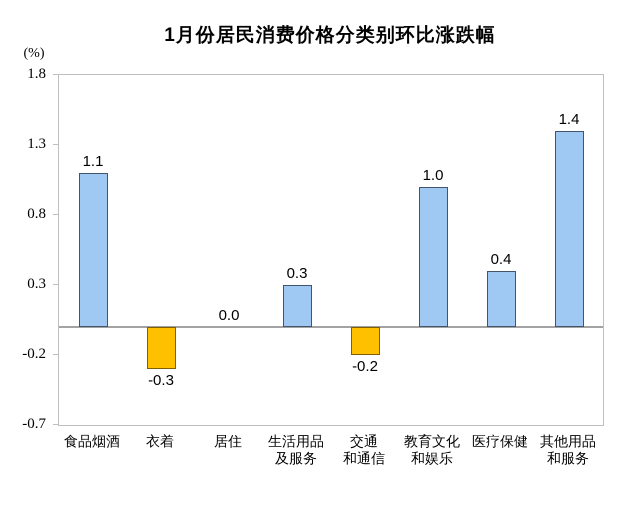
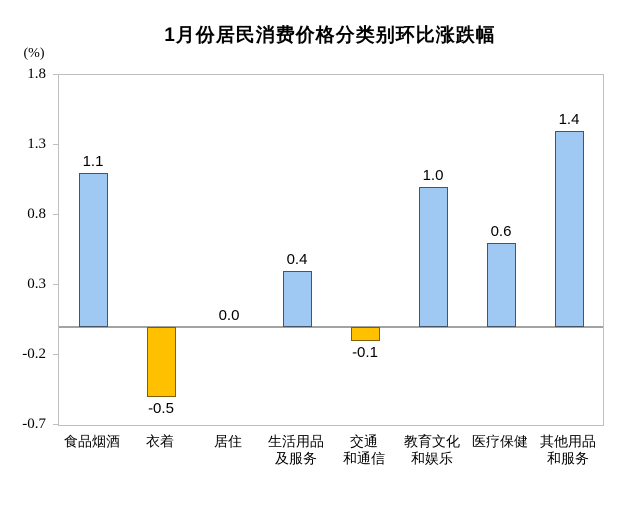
衣着: -0.3 -> -0.5
生活用品及服务: 0.3 -> 0.4
交通和通信: -0.2 -> -0.1
医疗保健: 0.4 -> 0.6
